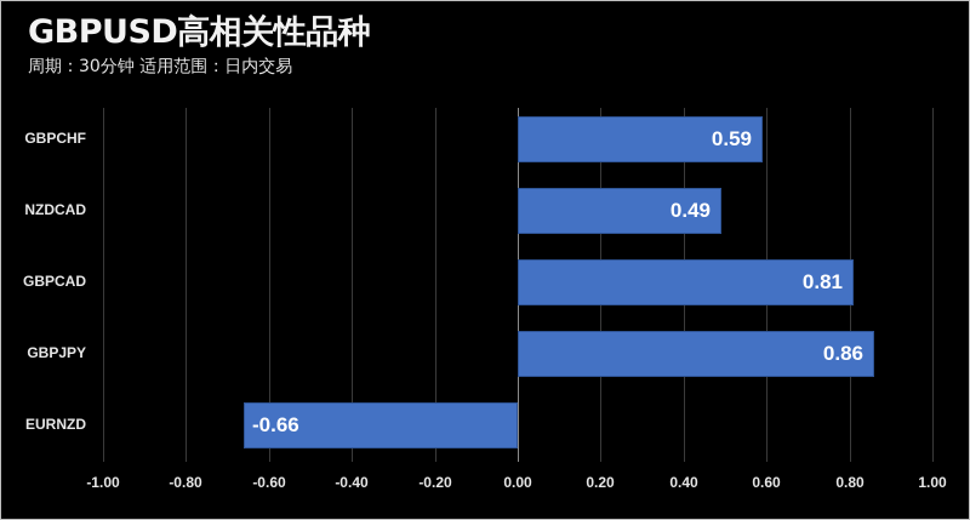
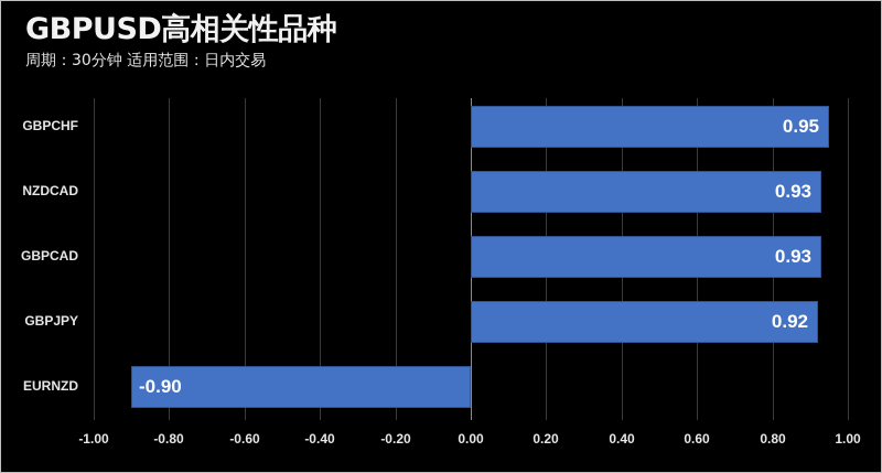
GBPCHF: 0.59 -> 0.95
NZDCAD: 0.49 -> 0.93
GBPCAD: 0.81 -> 0.93
GBPJPY: 0.86 -> 0.92
EURNZD: -0.66 -> -0.90
